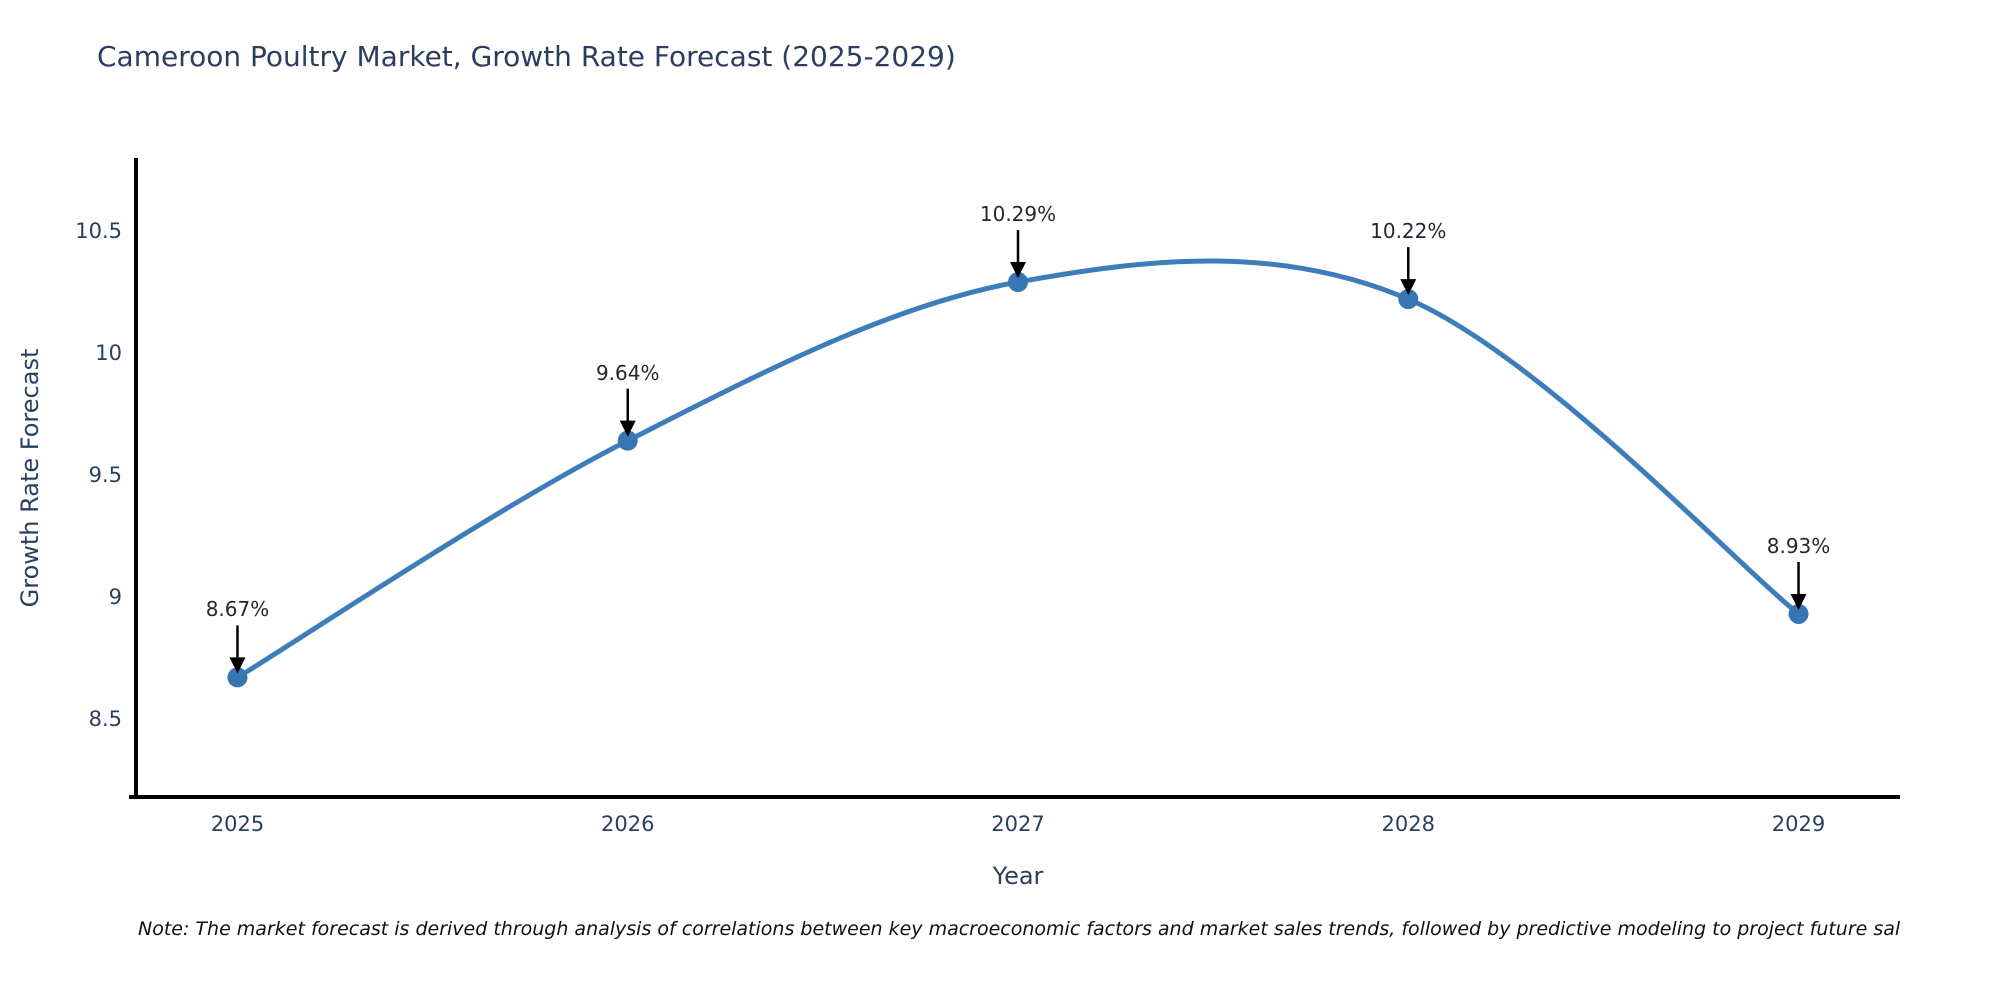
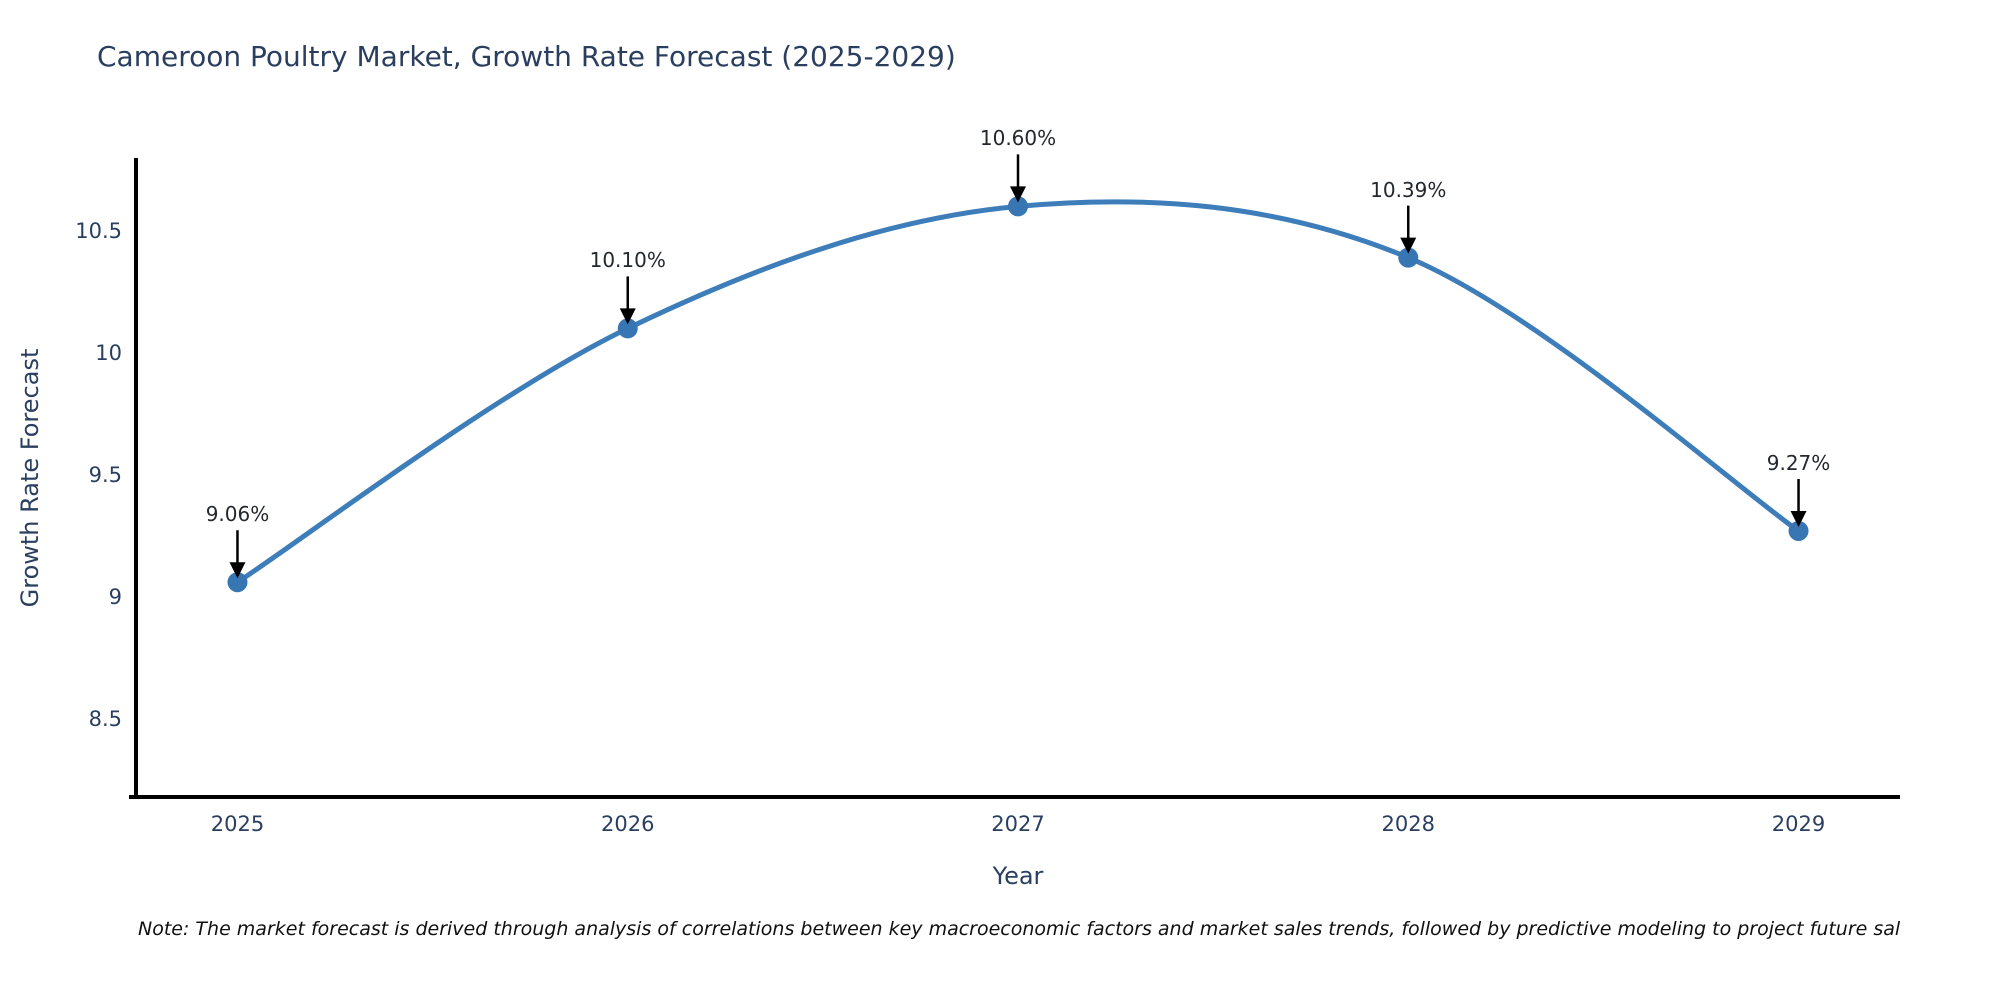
2025: 8.67% -> 9.06%
2026: 9.64% -> 10.10%
2027: 10.29% -> 10.60%
2028: 10.22% -> 10.39%
2029: 8.93% -> 9.27%
